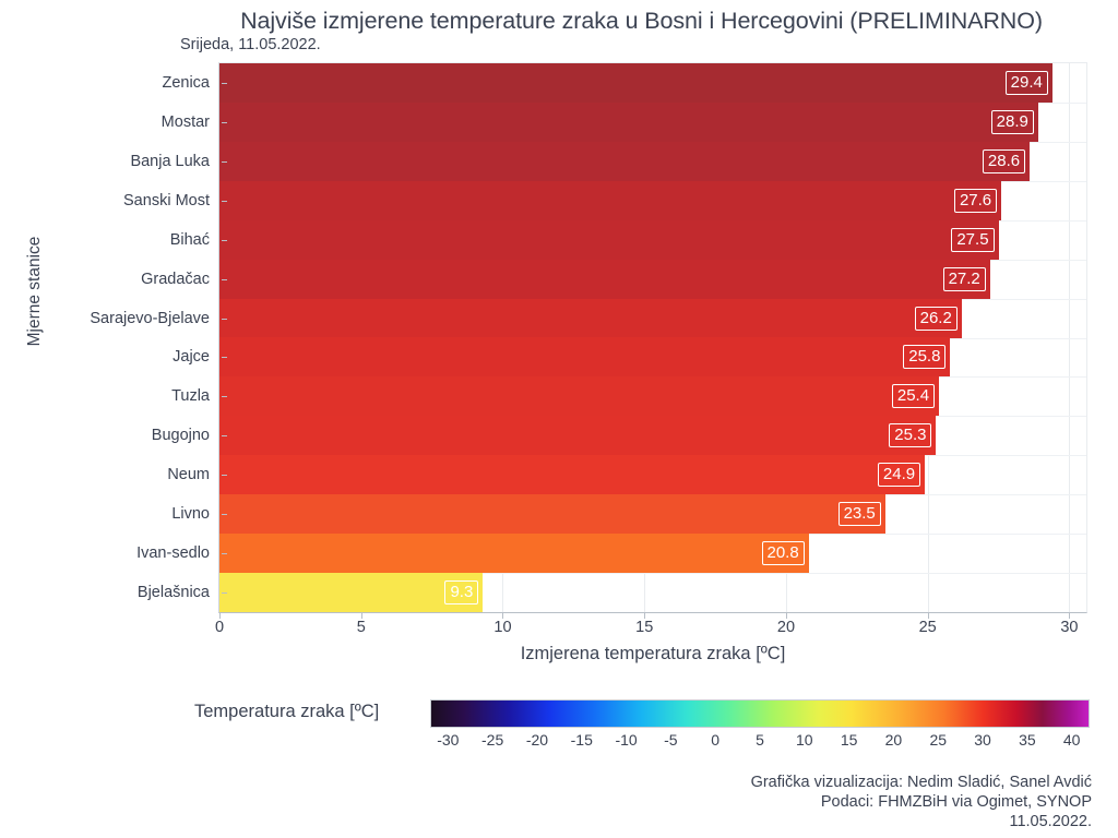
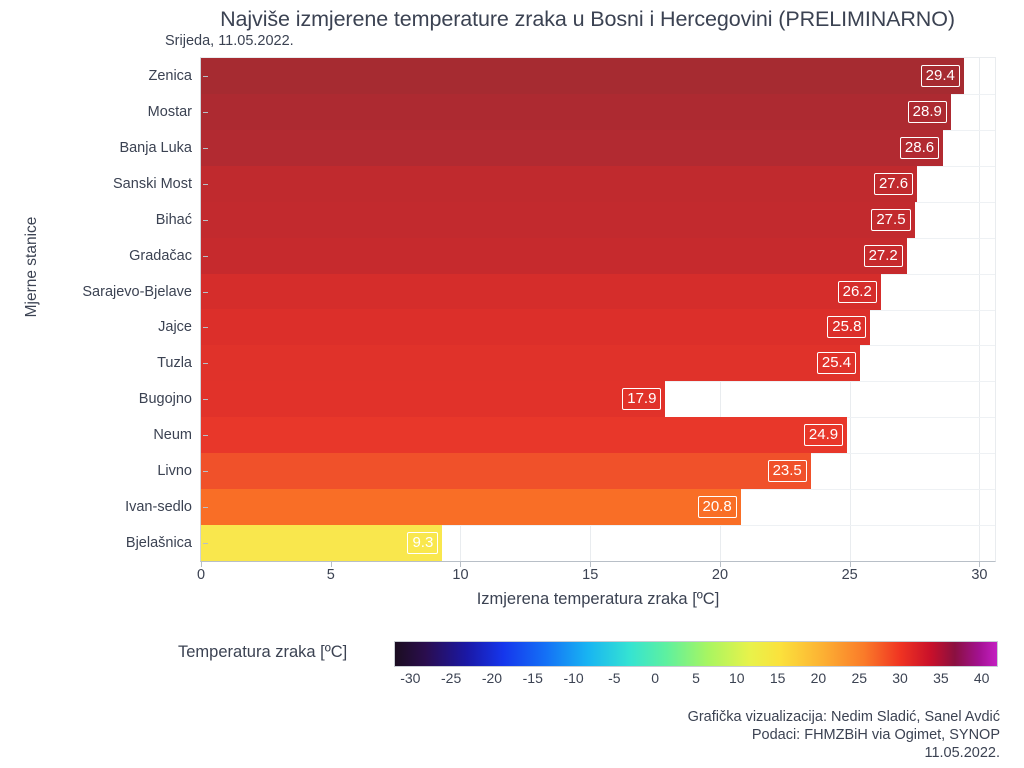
Bugojno: 25.3 -> 17.9
